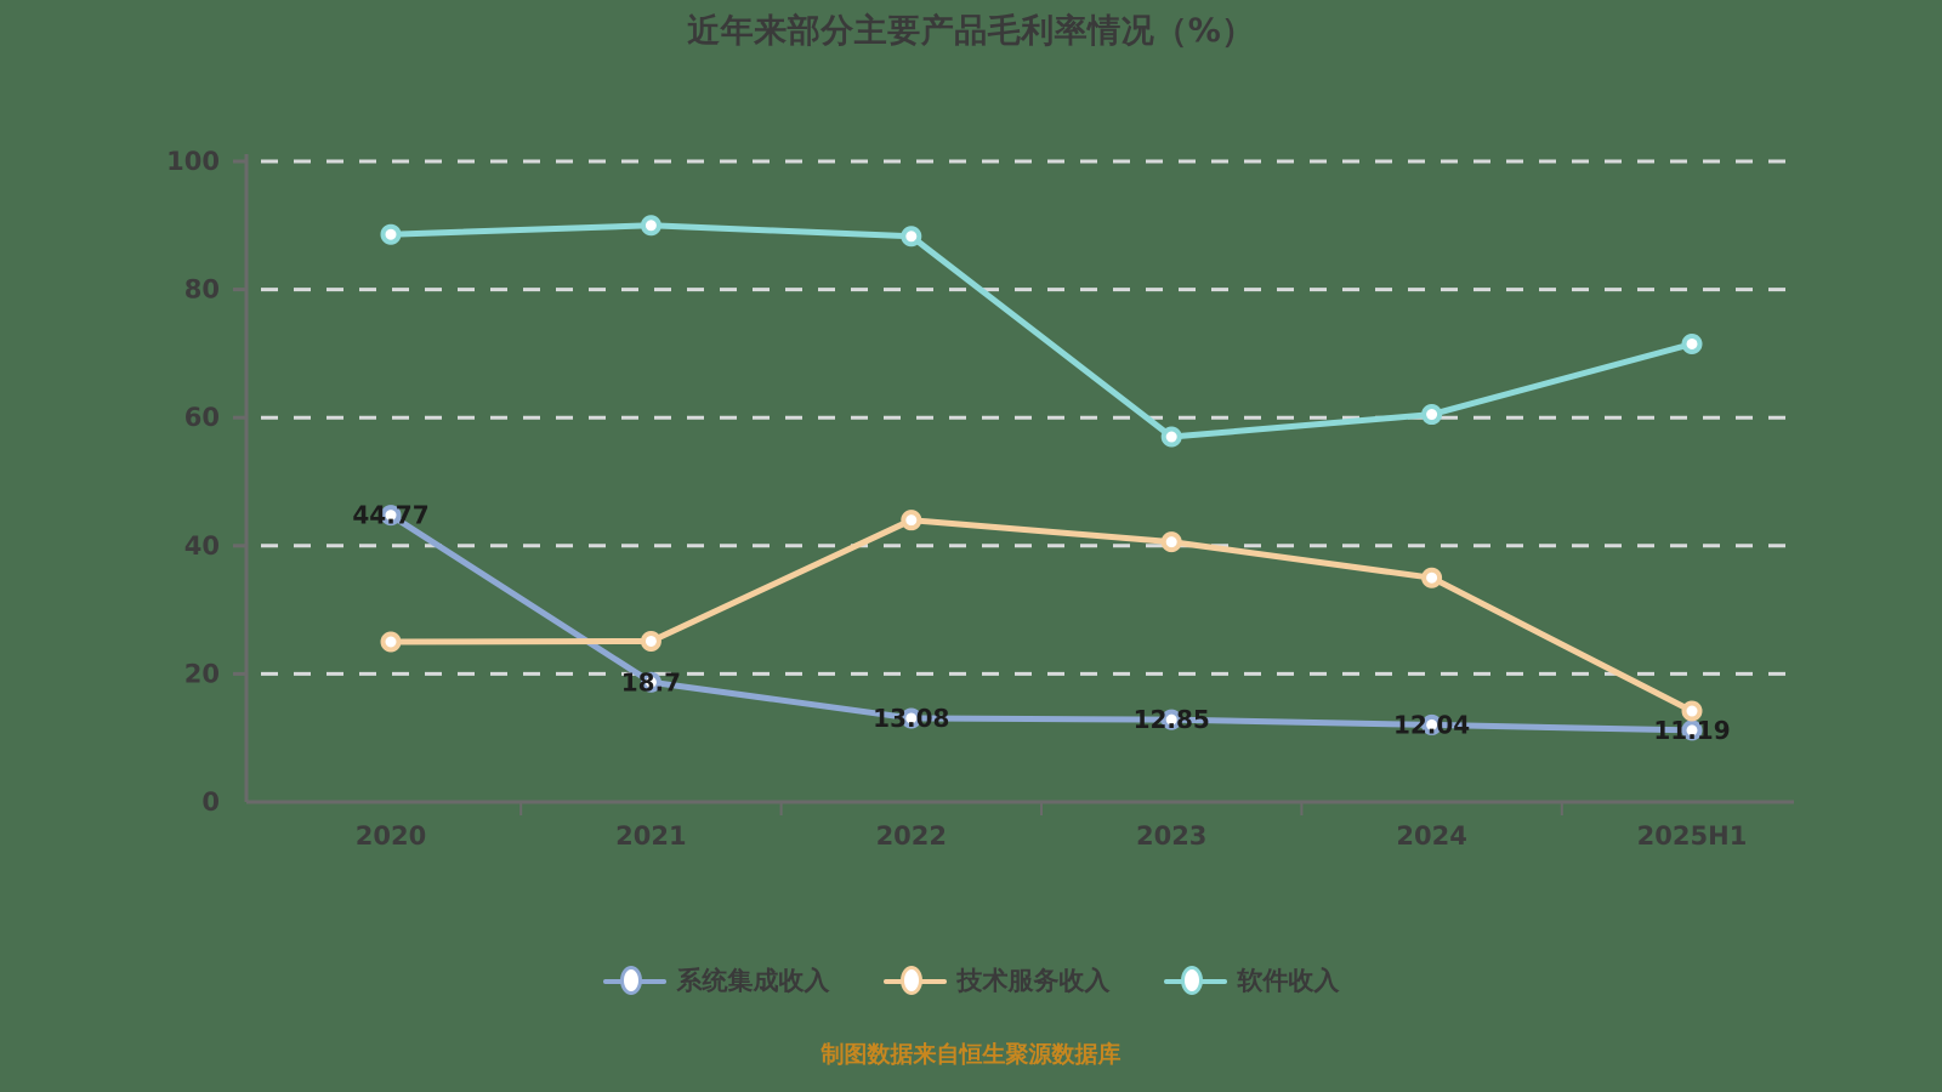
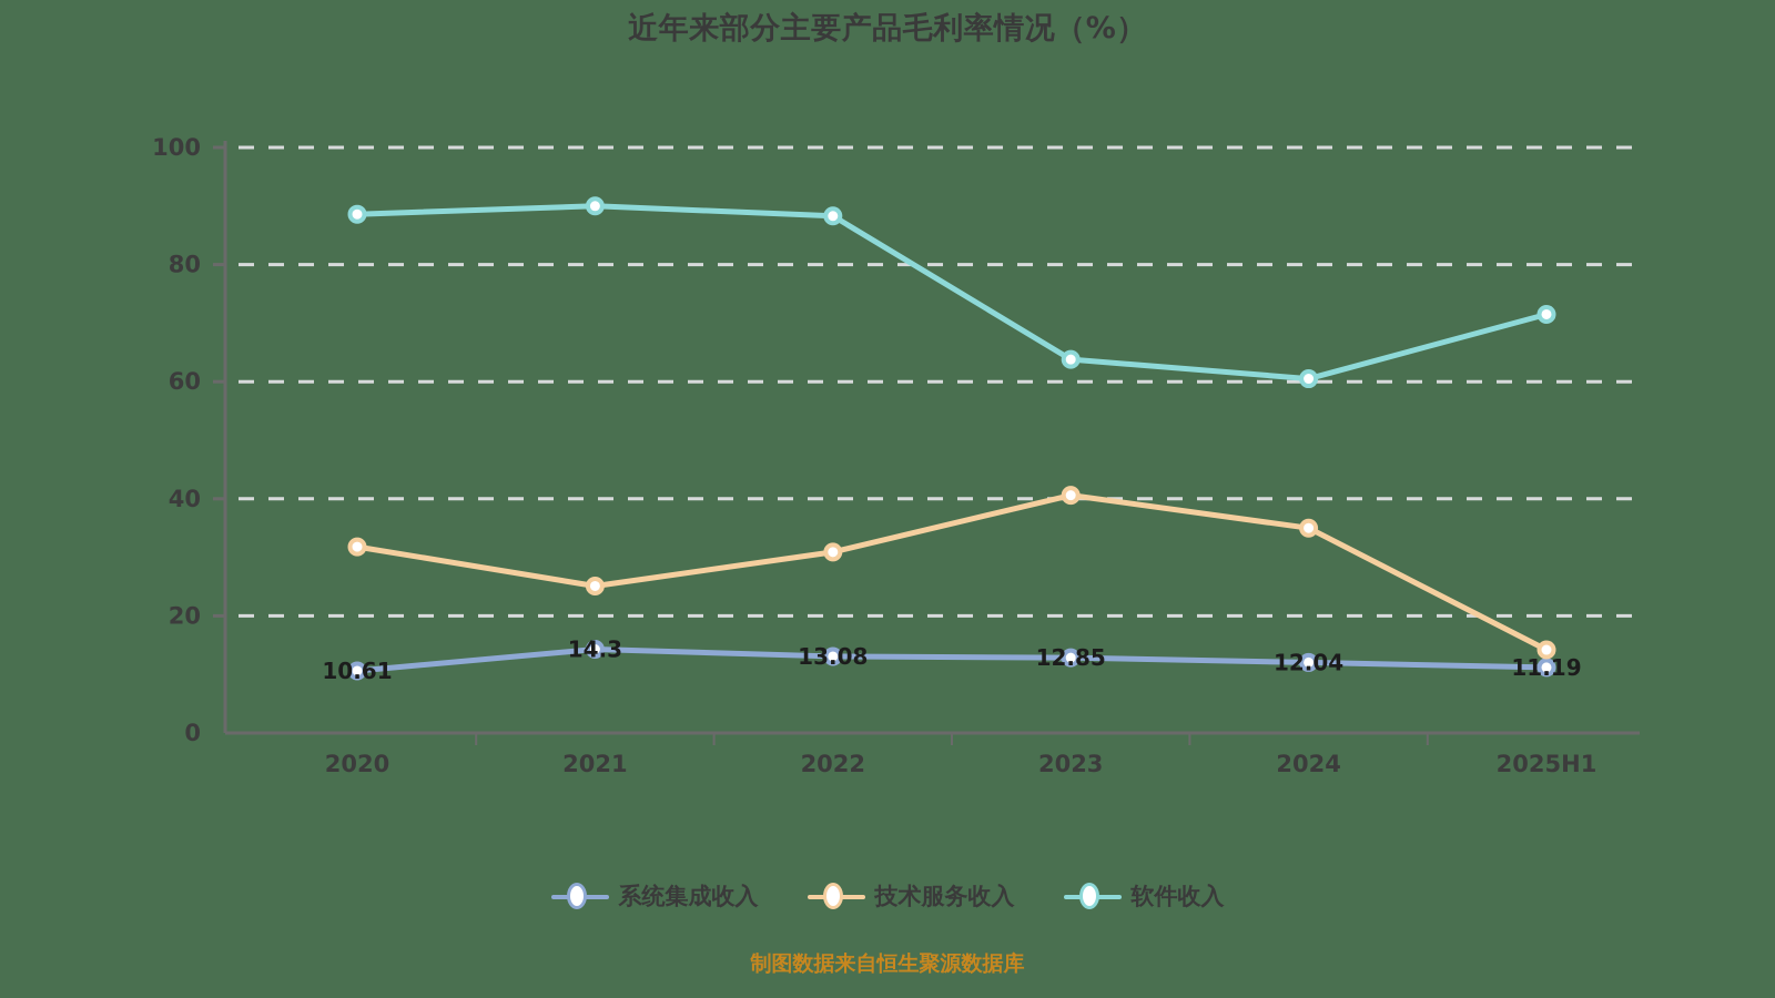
系统集成收入/2020: 44.77 -> 10.61
技术服务收入/2020: 25 -> 32
系统集成收入/2021: 18.7 -> 14.3
技术服务收入/2022: 44 -> 31
软件收入/2023: 57 -> 64
